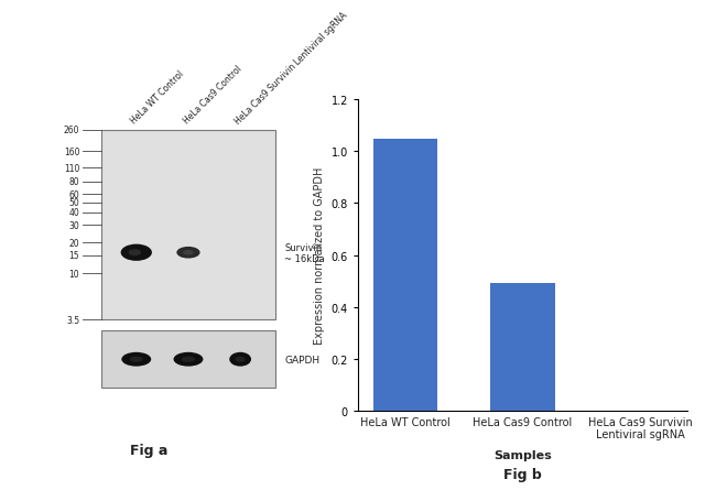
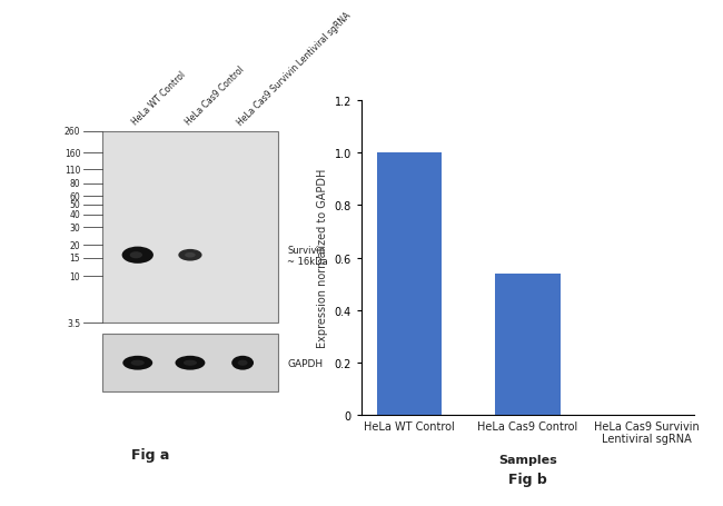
HeLa WT Control: 1.05 -> 1.00
HeLa Cas9 Control: 0.49 -> 0.54
